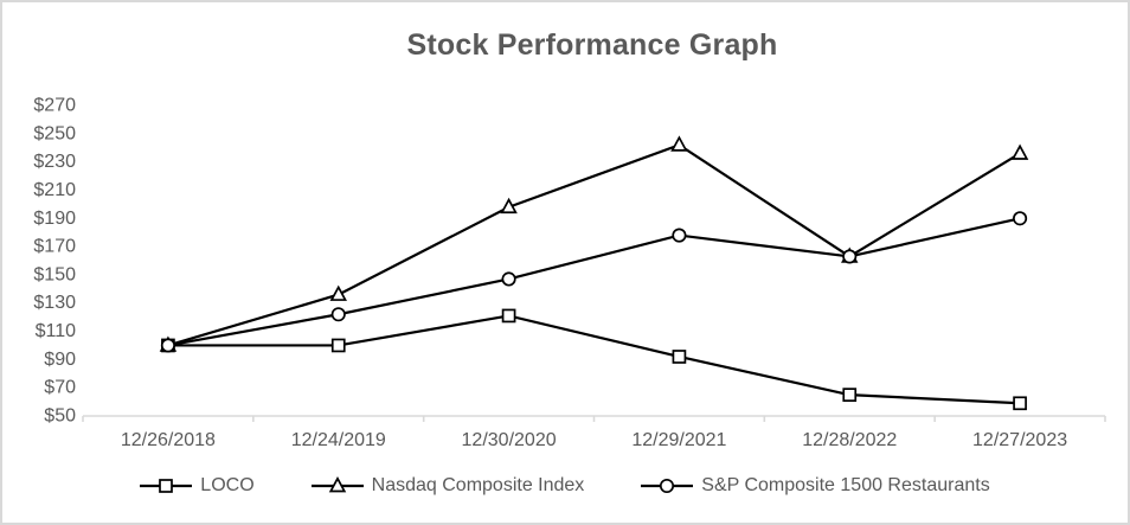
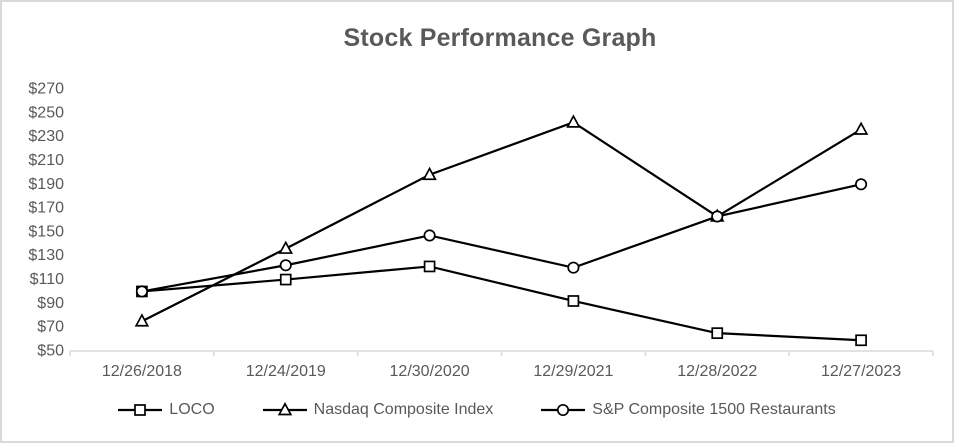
Nasdaq Composite Index/12/26/2018: $100 -> $75
LOCO/12/24/2019: $100 -> $110
S&P Composite 1500 Restaurants/12/29/2021: $178 -> $120
